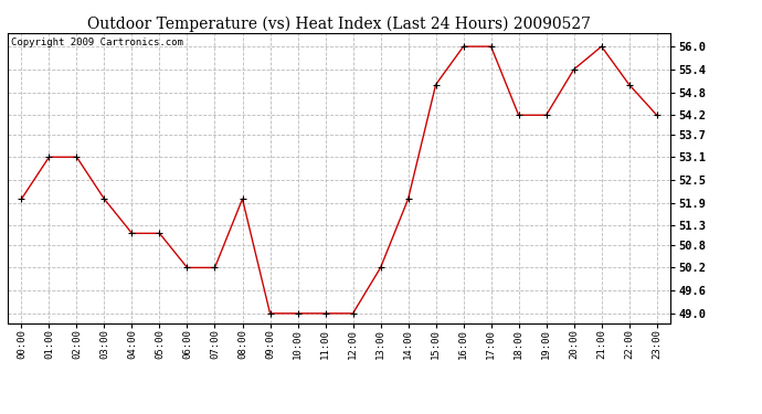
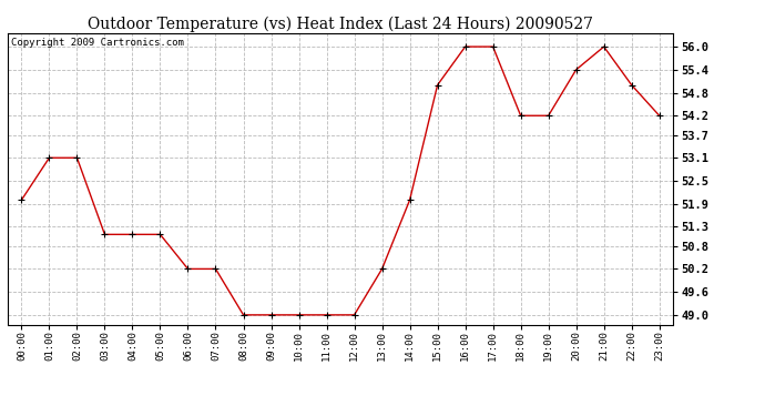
03:00: 52.0 -> 51.1
08:00: 52.0 -> 49.0
